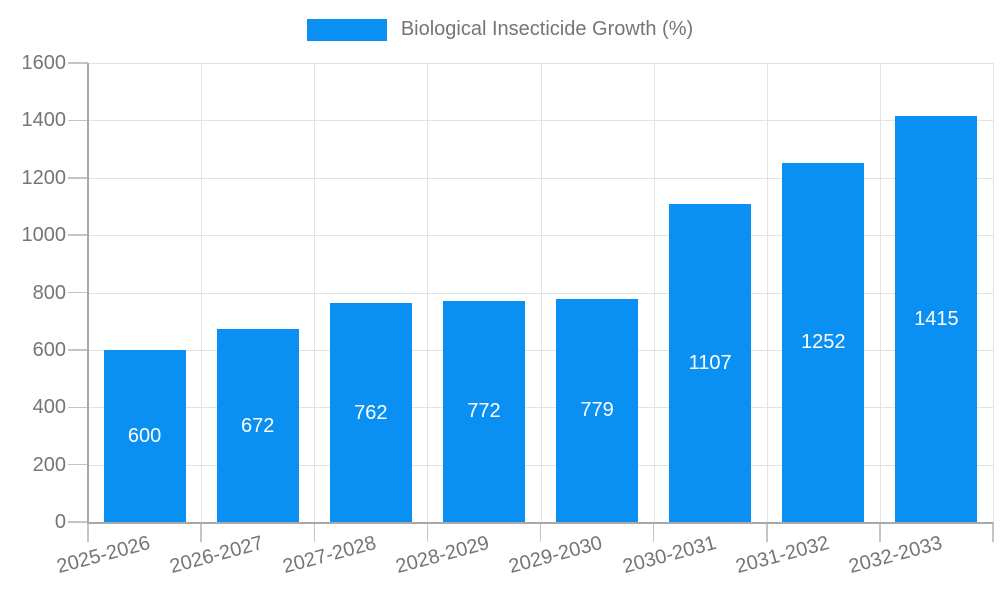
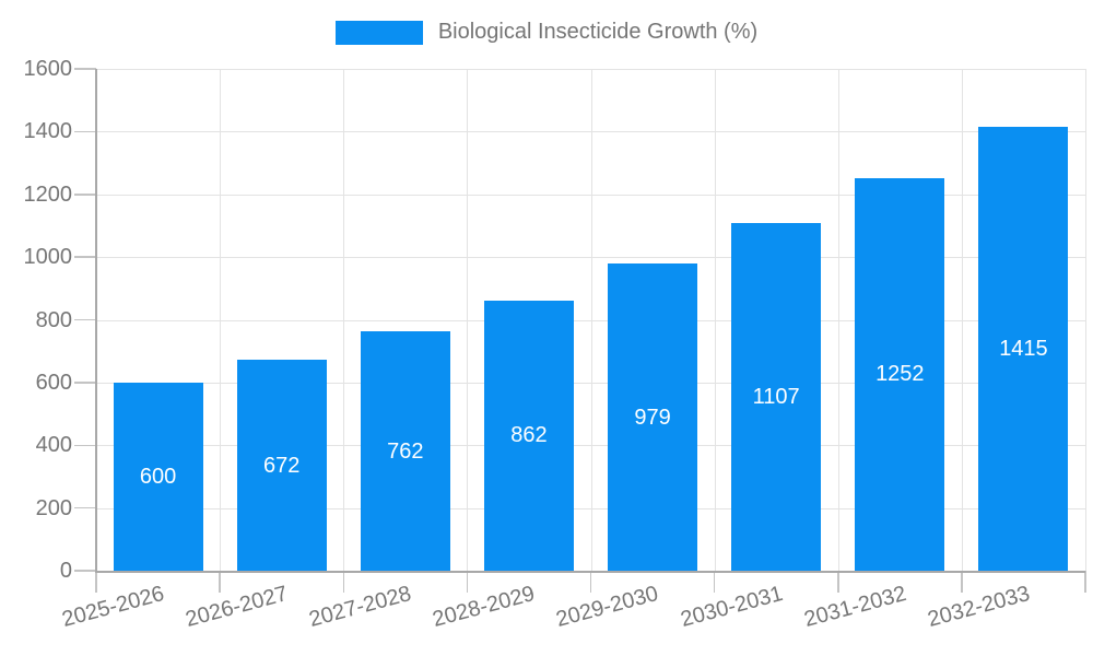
2028-2029: 772 -> 862
2029-2030: 779 -> 979
